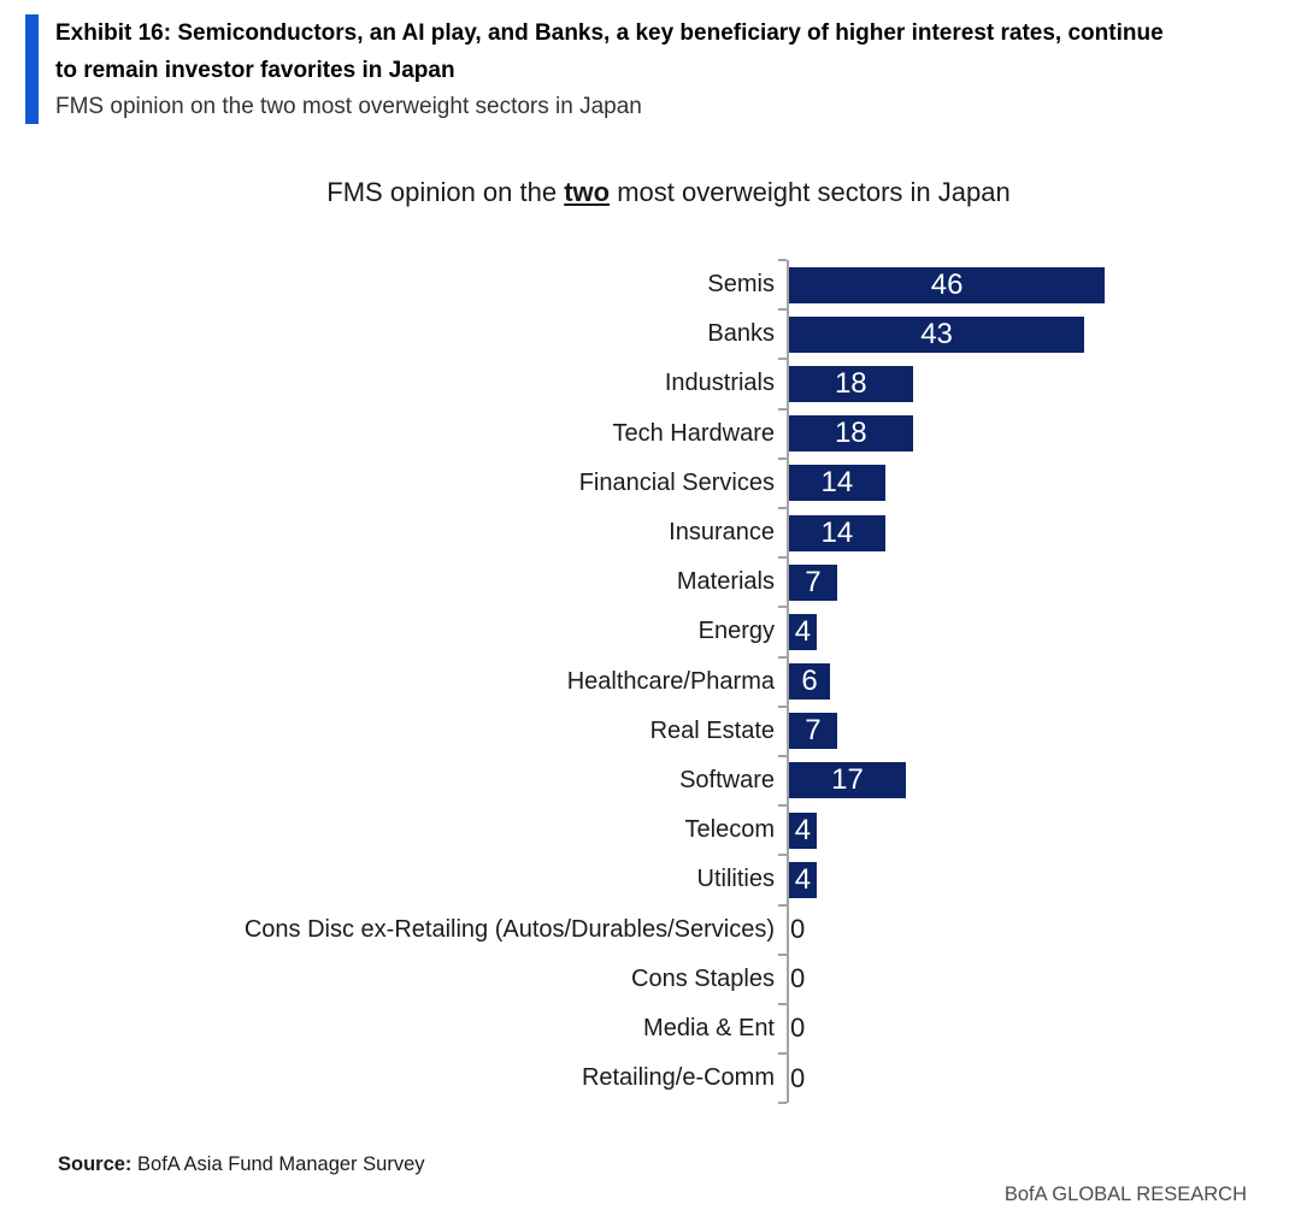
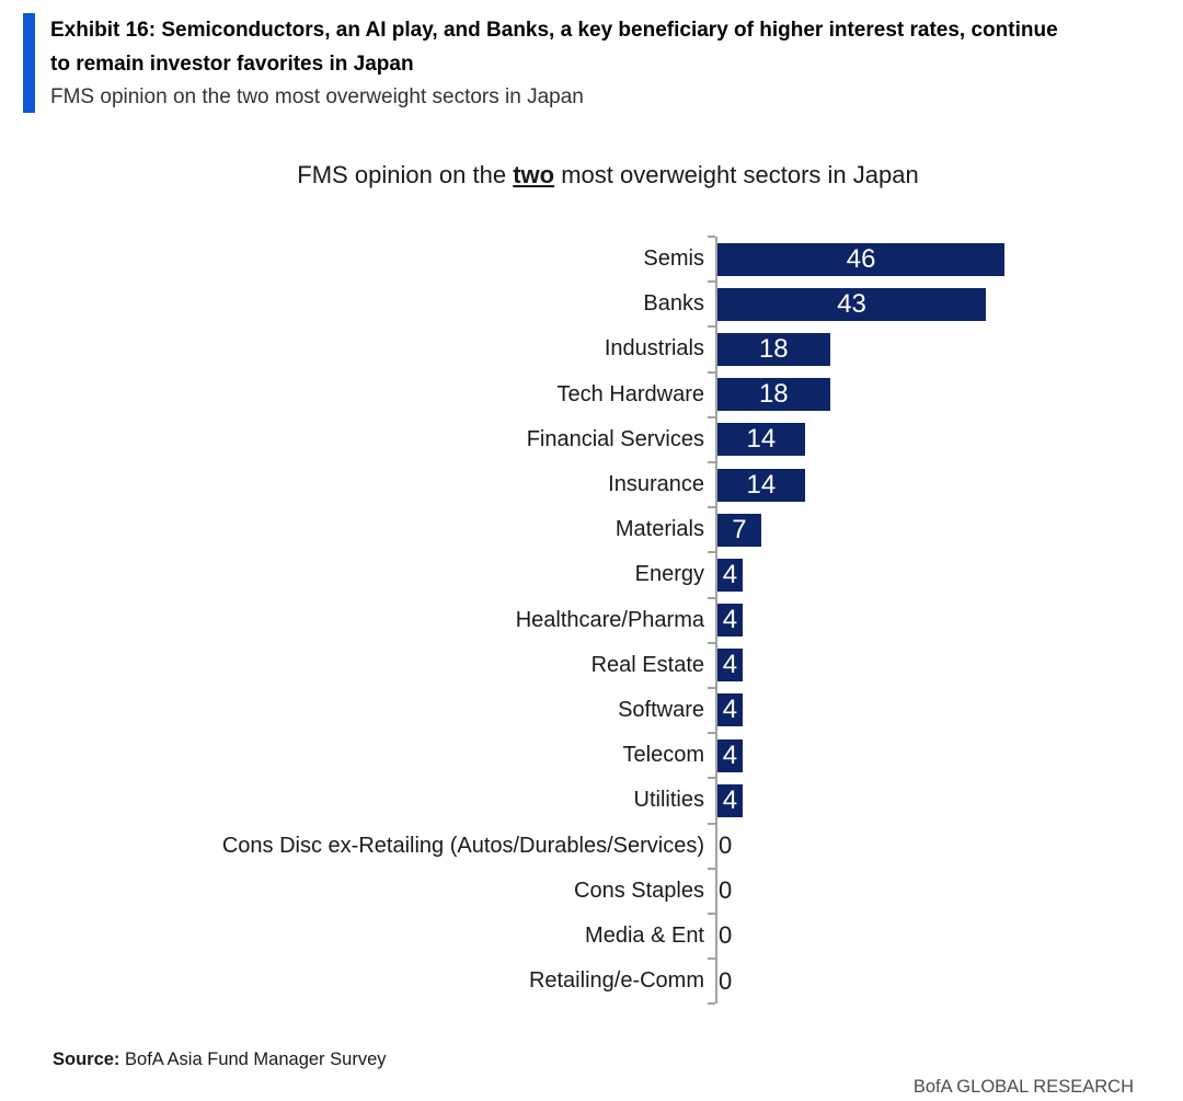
Healthcare/Pharma: 6 -> 4
Real Estate: 7 -> 4
Software: 17 -> 4
